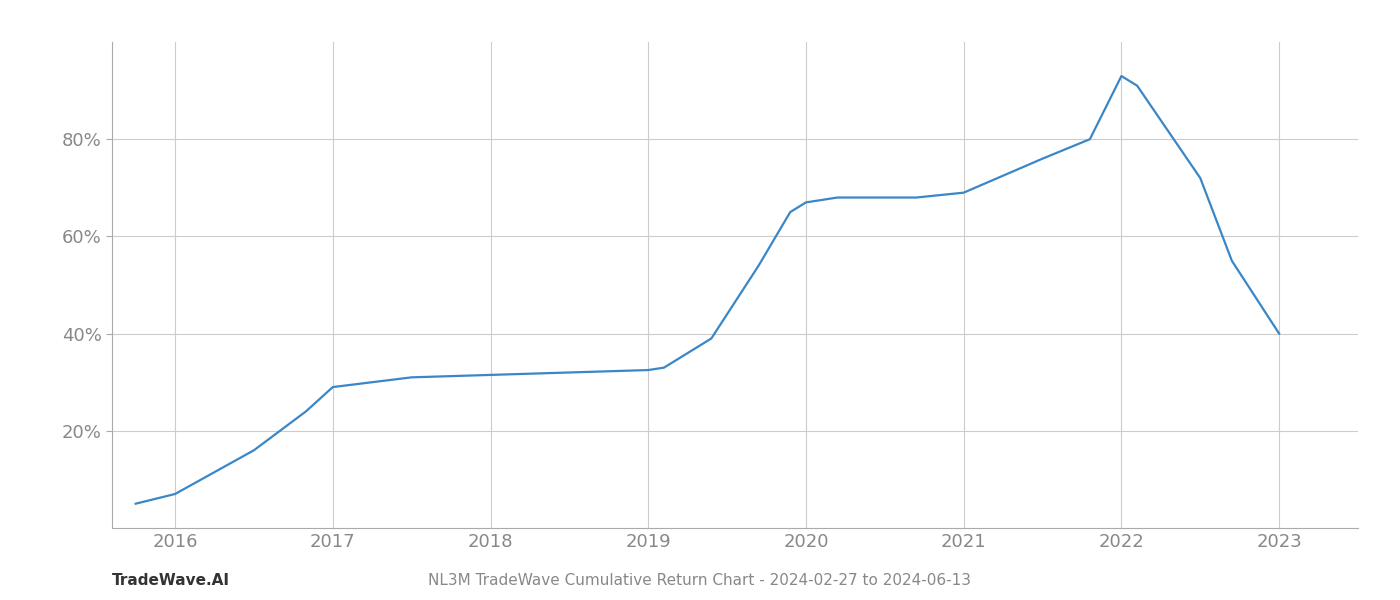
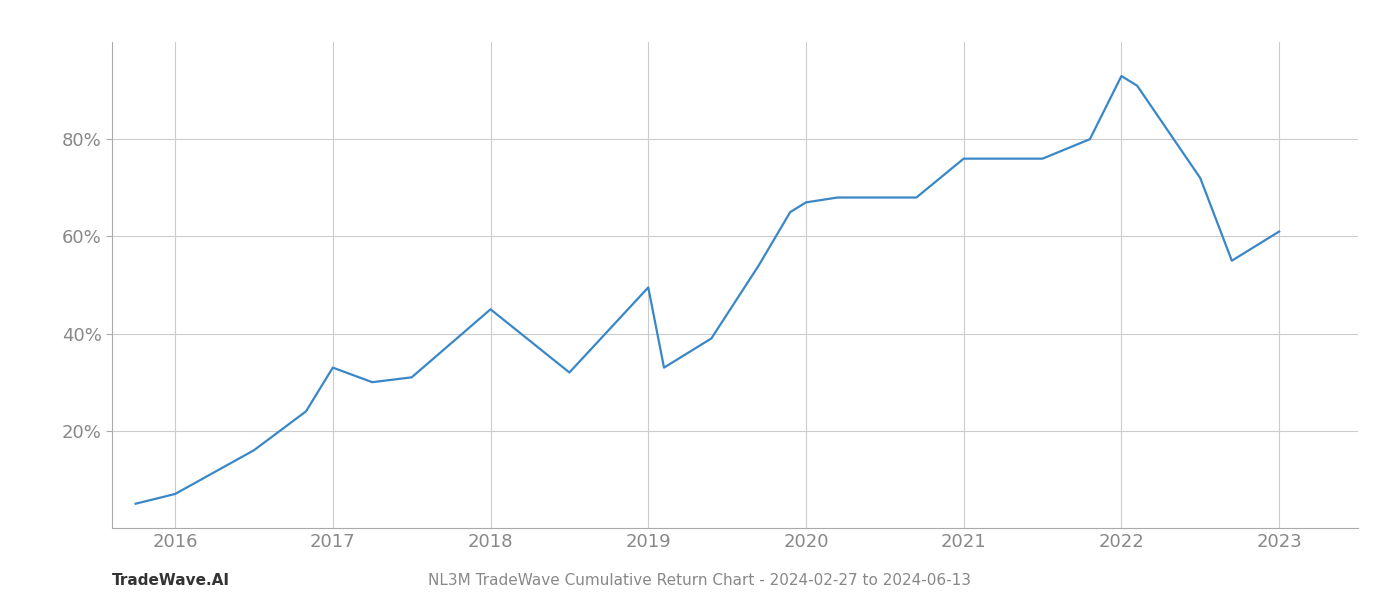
2017: 29.0% -> 33.0%
2018: 31.5% -> 45.0%
2019: 32.5% -> 49.5%
2021: 69.0% -> 76.0%
2023: 40.0% -> 61.0%
